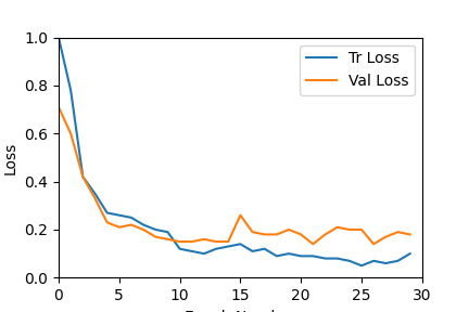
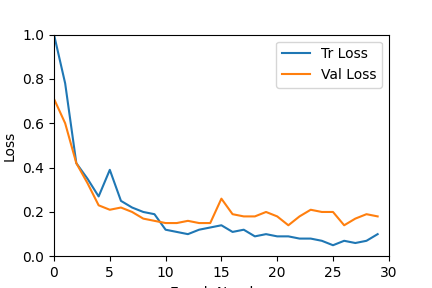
Tr Loss/5: 0.26 -> 0.39
